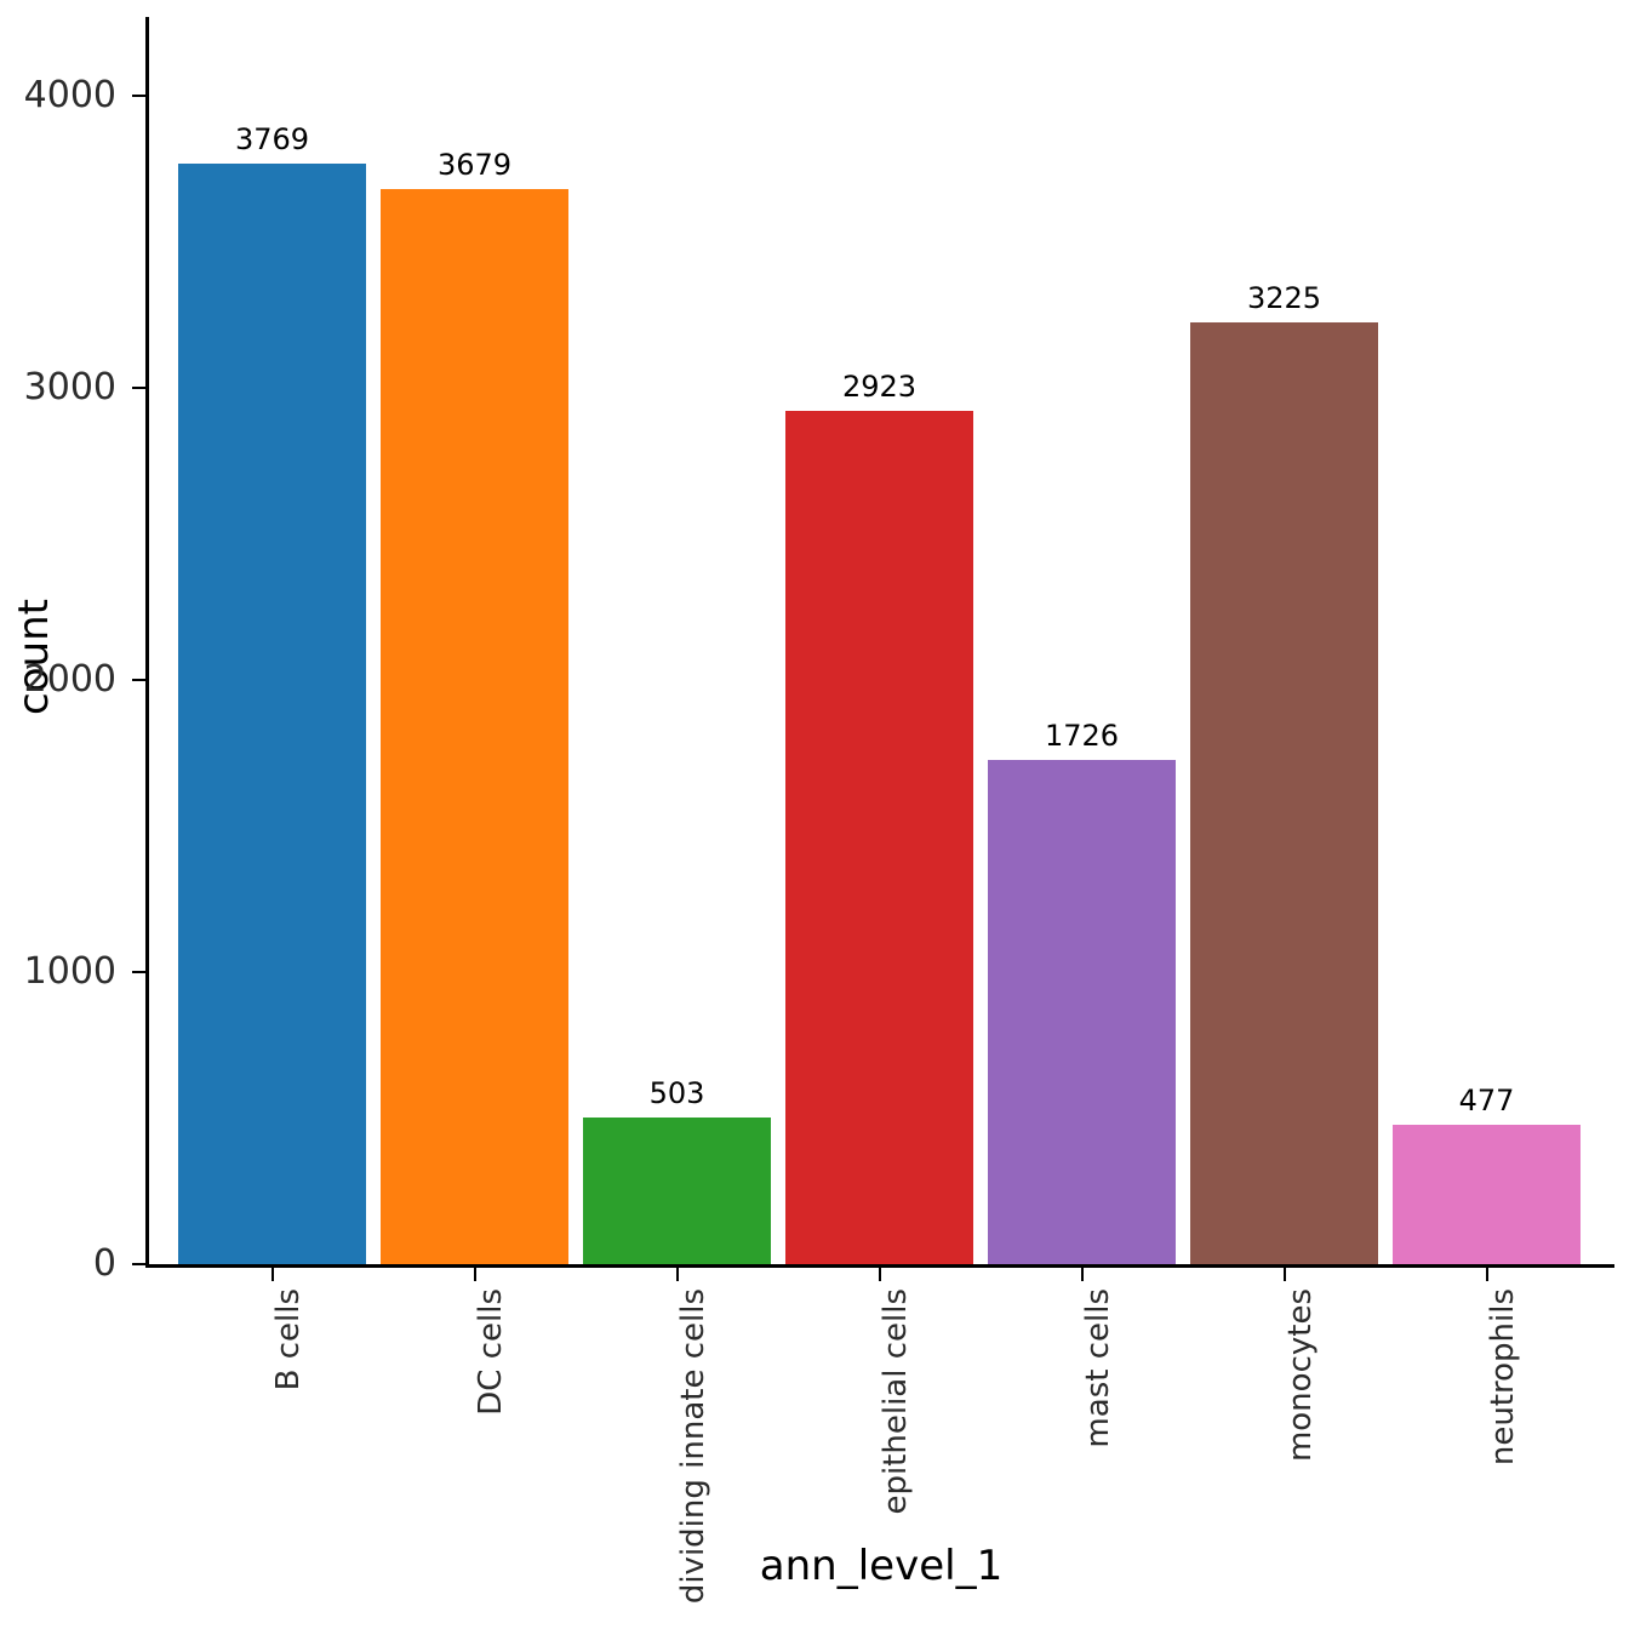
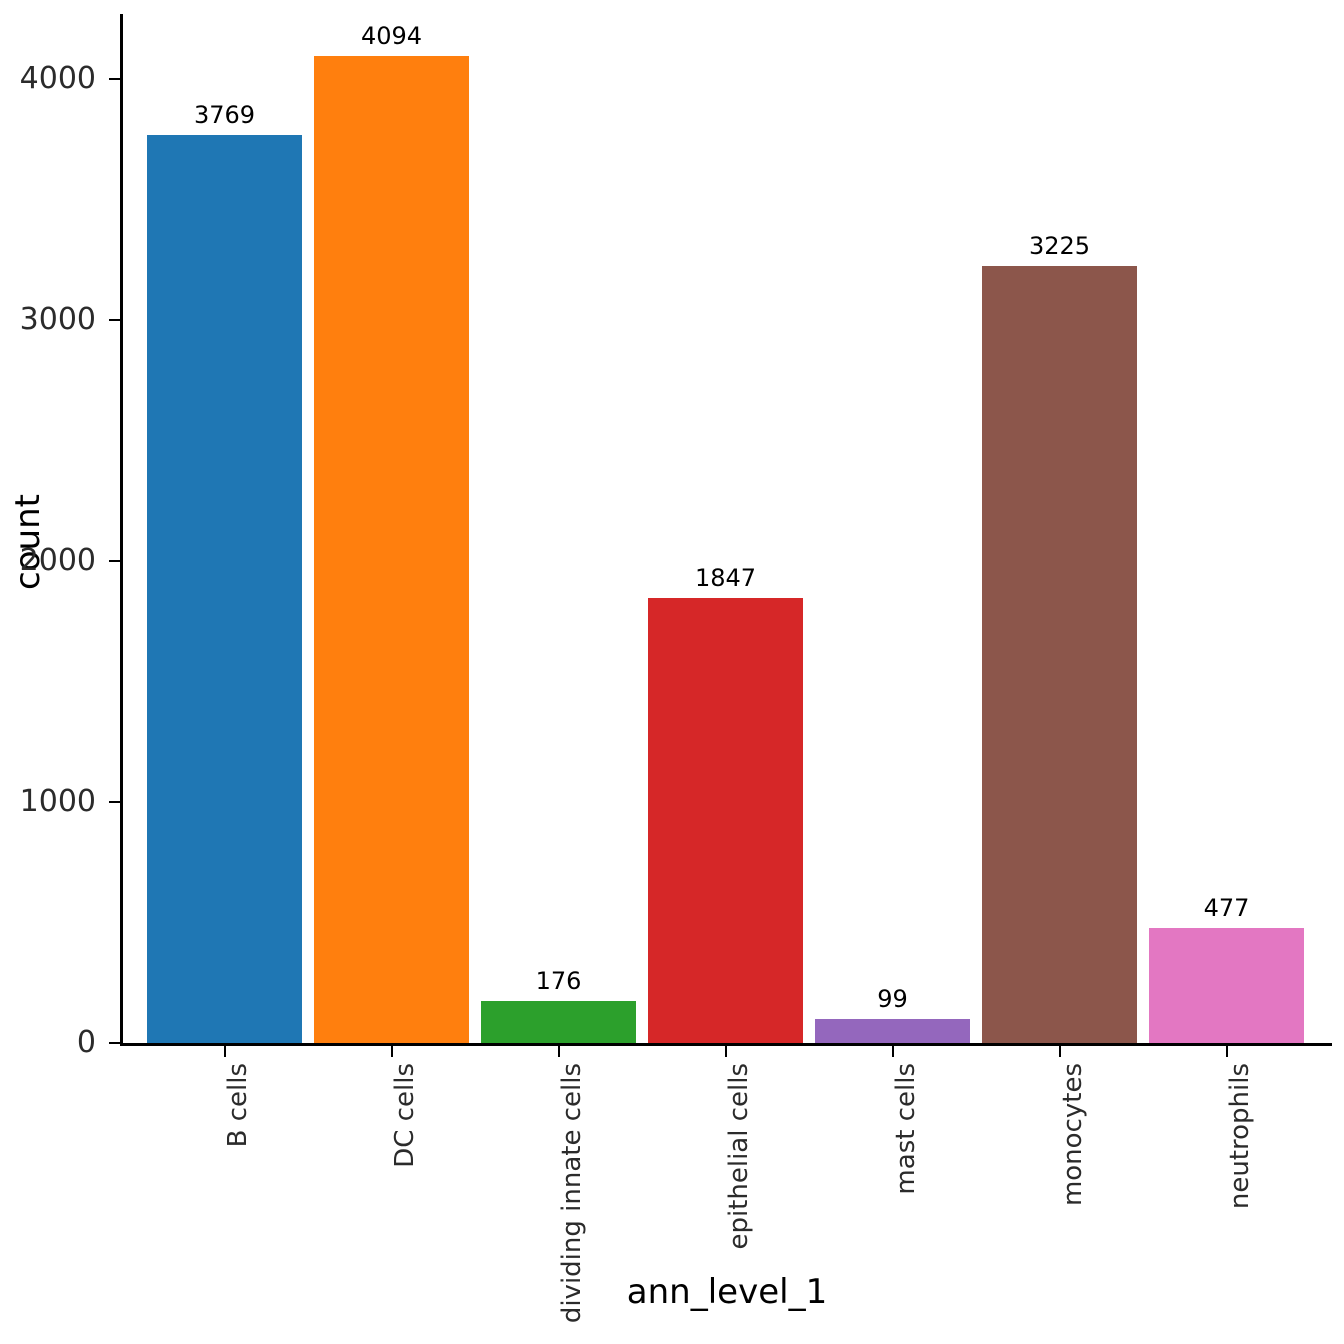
DC cells: 3679 -> 4094
dividing innate cells: 503 -> 176
epithelial cells: 2923 -> 1847
mast cells: 1726 -> 99
